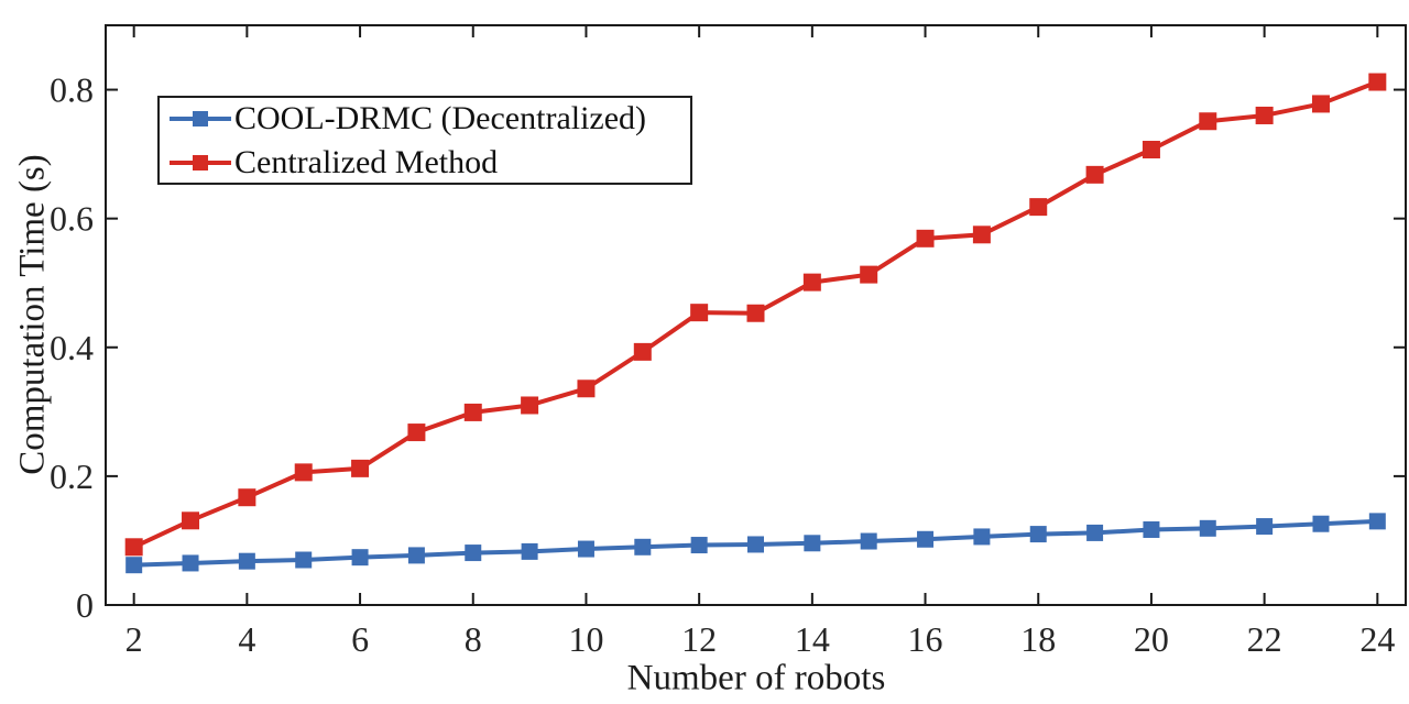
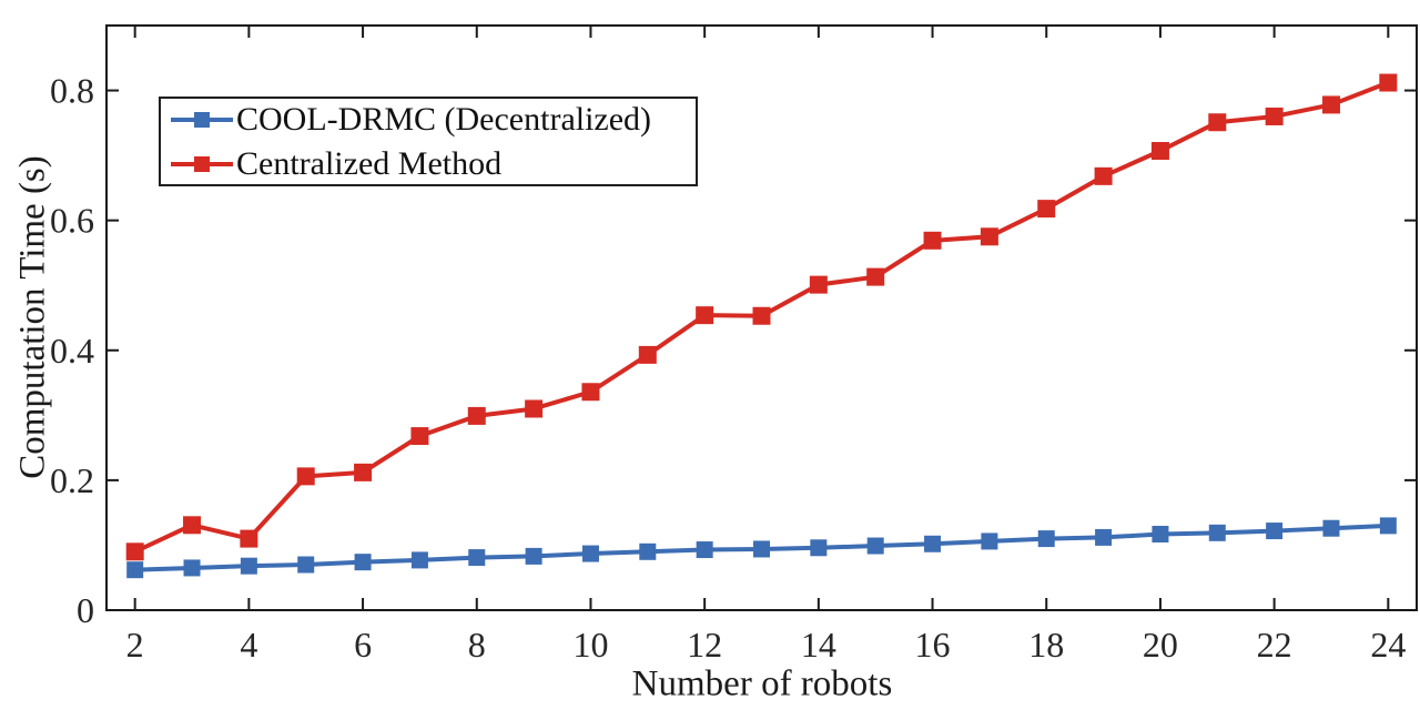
Centralized Method/4: 0.17 -> 0.11
